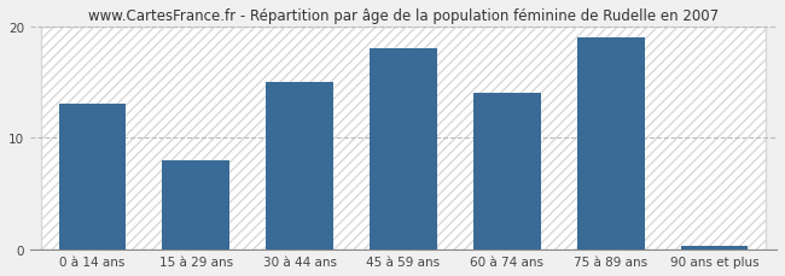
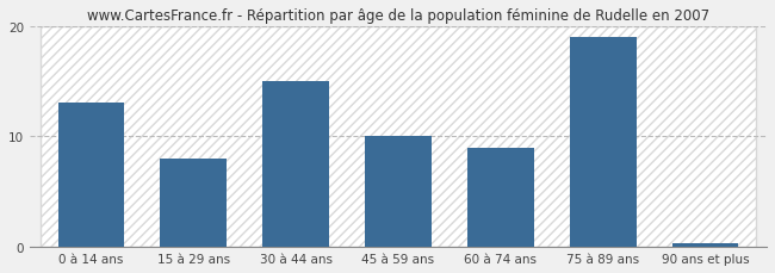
45 à 59 ans: 18.0 -> 10.0
60 à 74 ans: 14.0 -> 9.0
